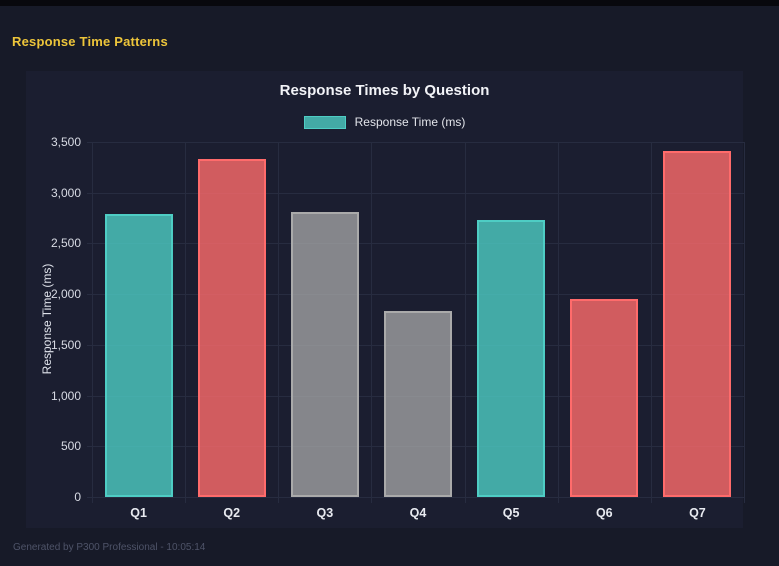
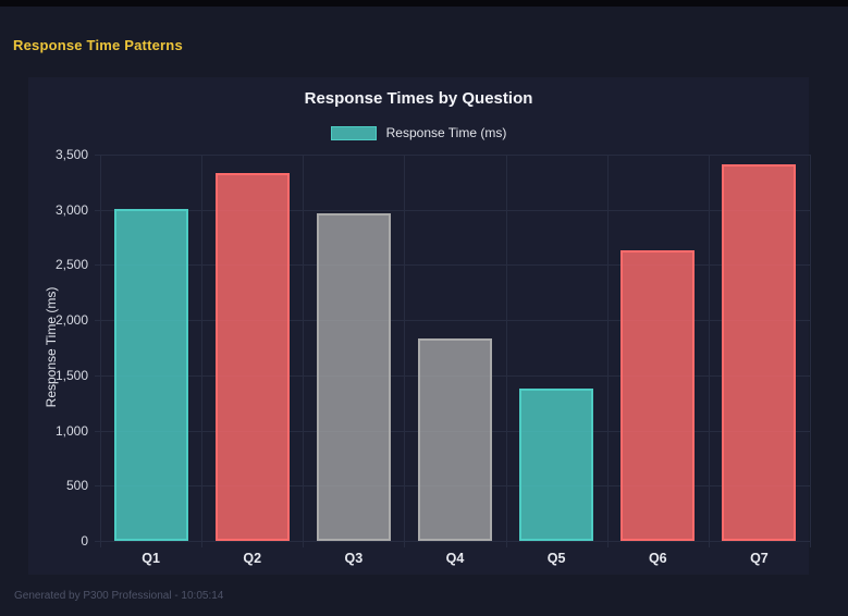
Q1: 2790 -> 3010
Q3: 2810 -> 2970
Q5: 2730 -> 1380
Q6: 1950 -> 2630
